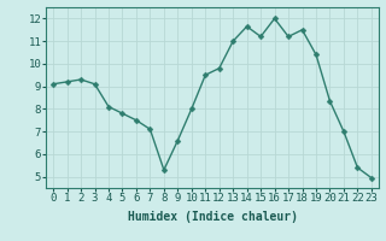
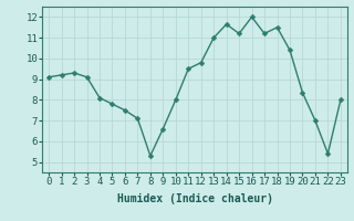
23: 5.0 -> 8.0
